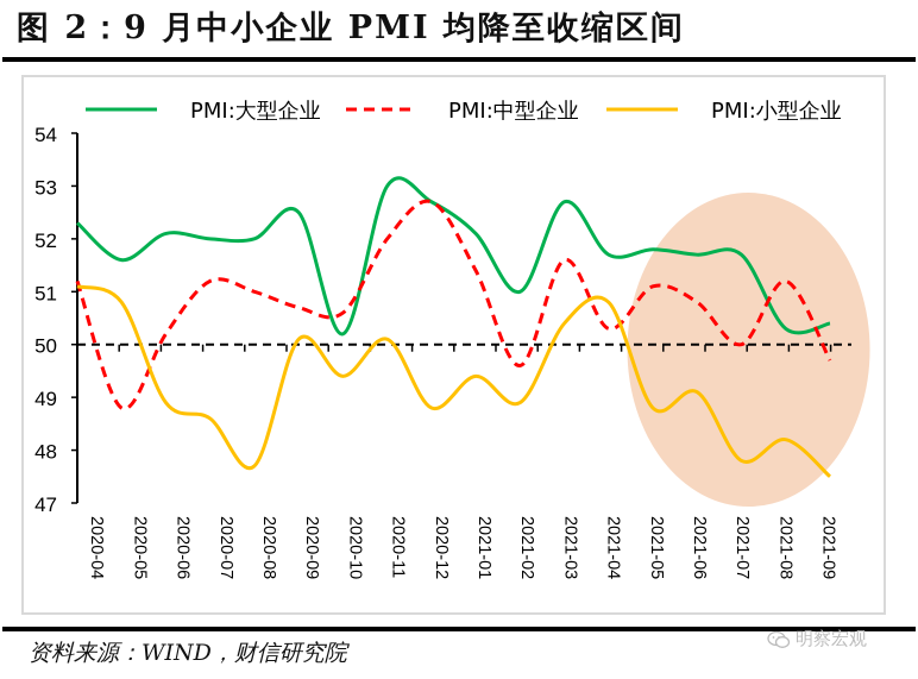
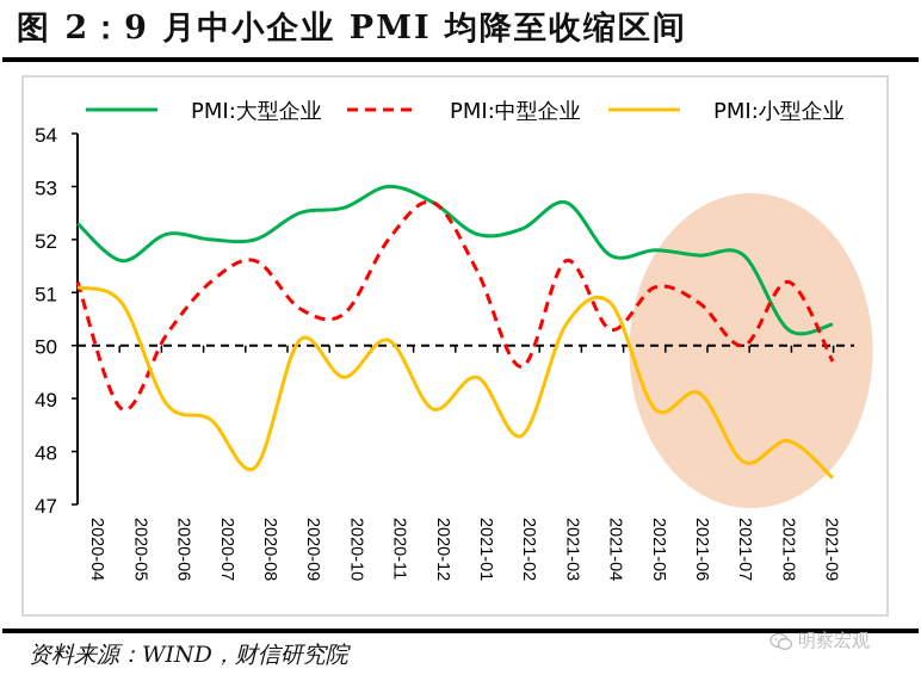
PMI:中型企业/2020-08: 51.0 -> 51.6
PMI:大型企业/2020-10: 50.2 -> 52.6
PMI:大型企业/2021-02: 51.0 -> 52.2
PMI:小型企业/2021-02: 48.9 -> 48.3
